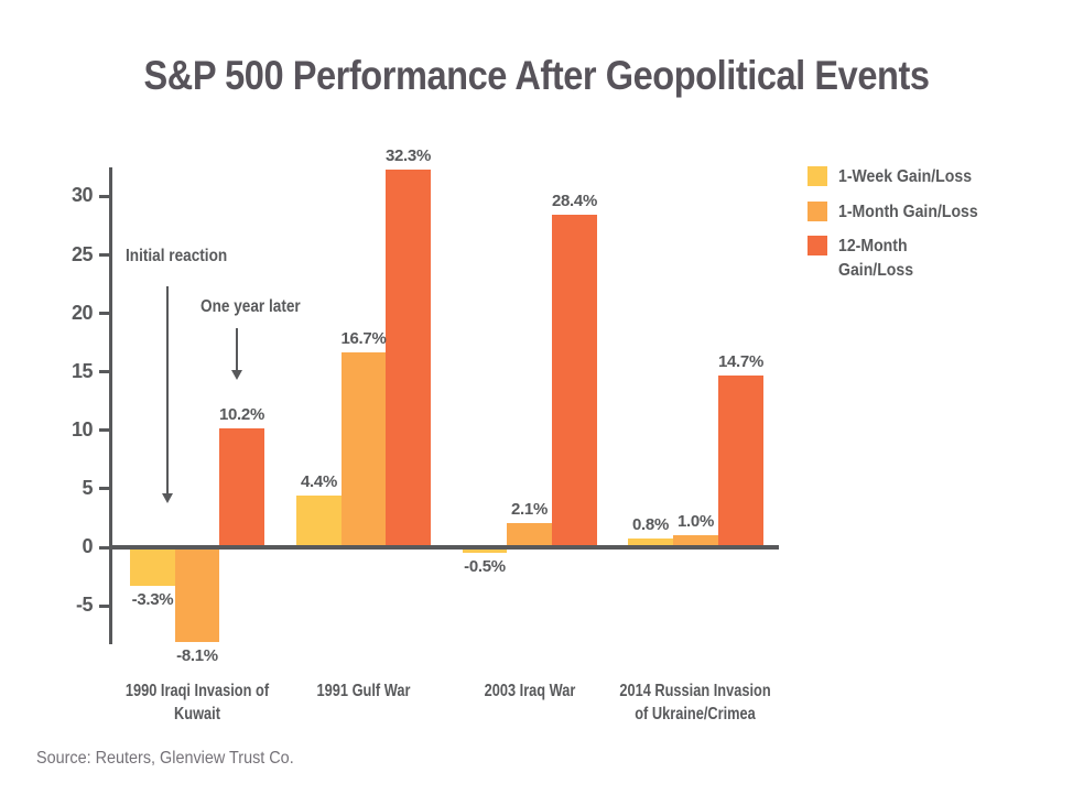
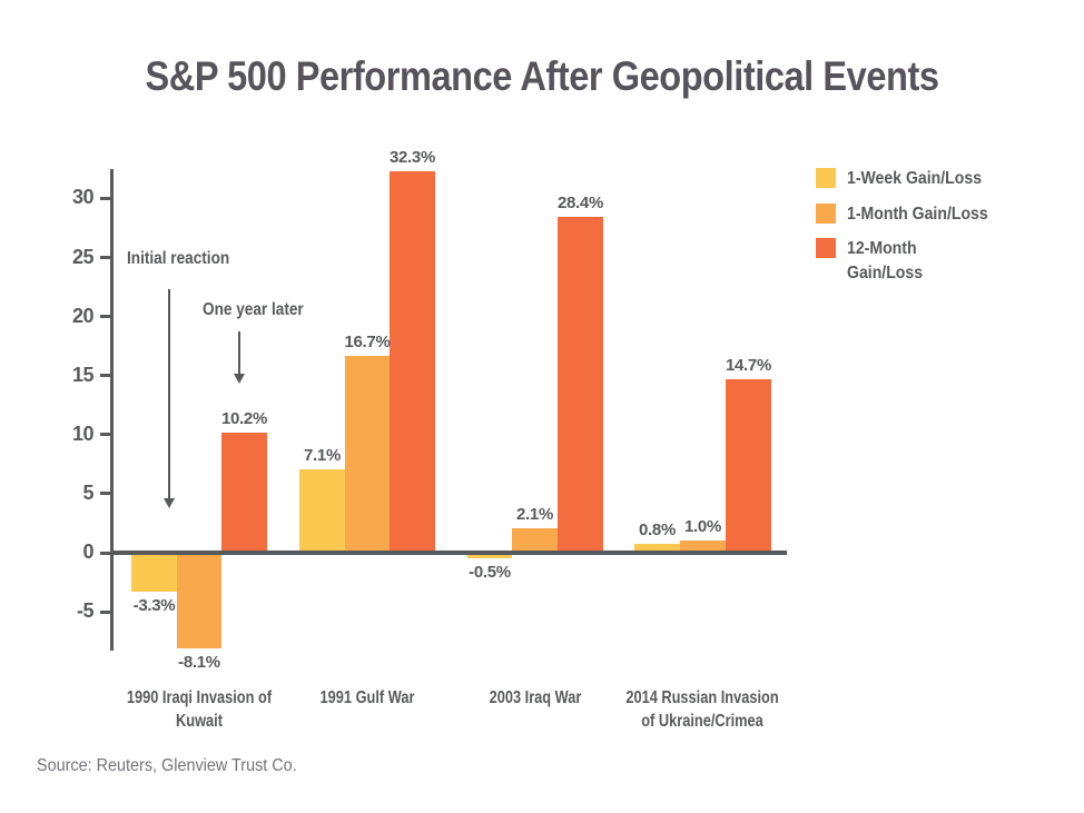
1-Week Gain/Loss/1991 Gulf War: 4.4% -> 7.1%
